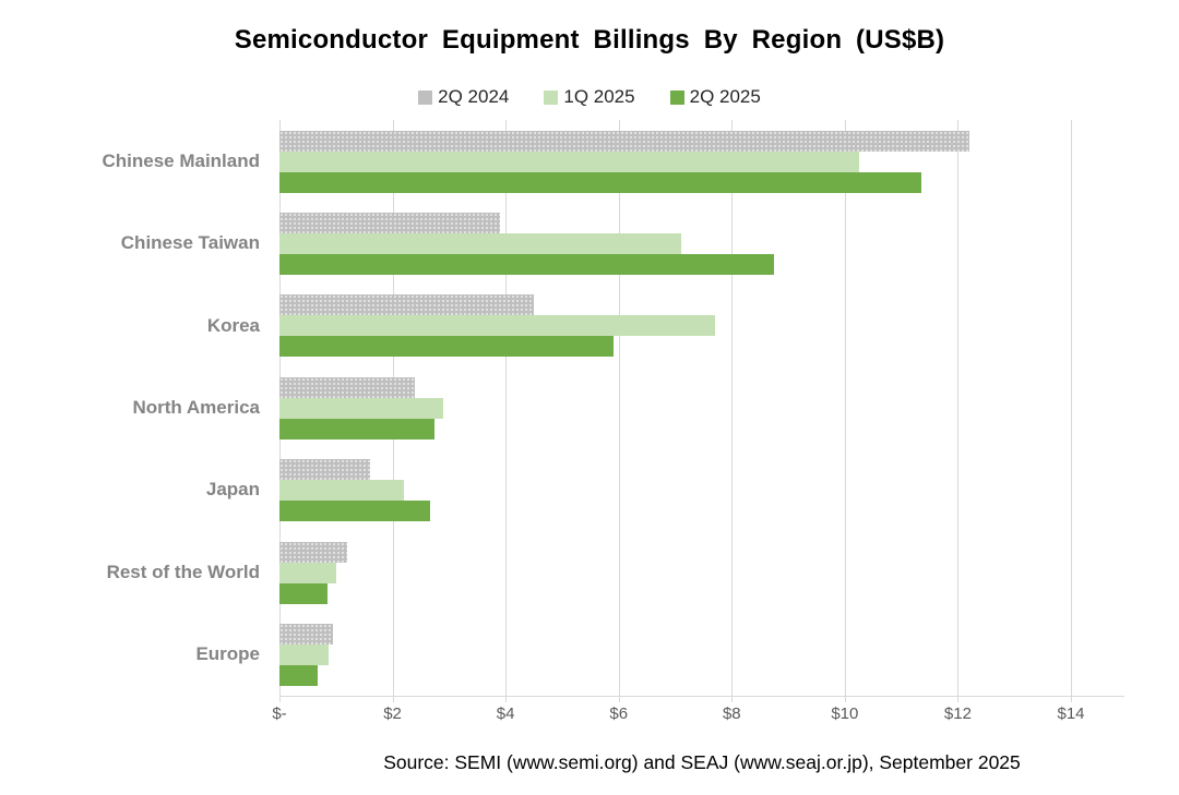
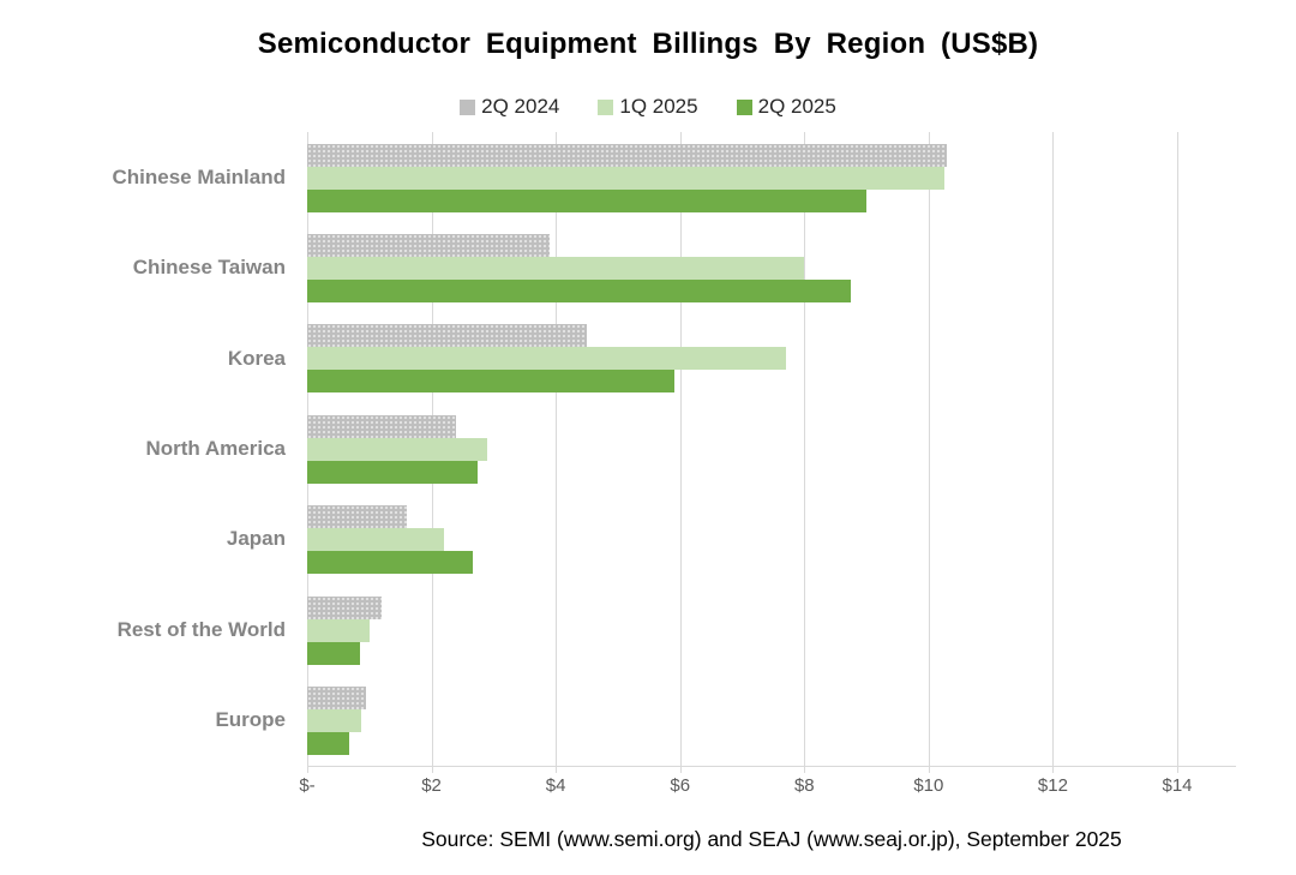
2Q 2024/Chinese Mainland: $12.2 -> $10.3
2Q 2025/Chinese Mainland: $11.3 -> $9.0
1Q 2025/Chinese Taiwan: $7.1 -> $8.0
